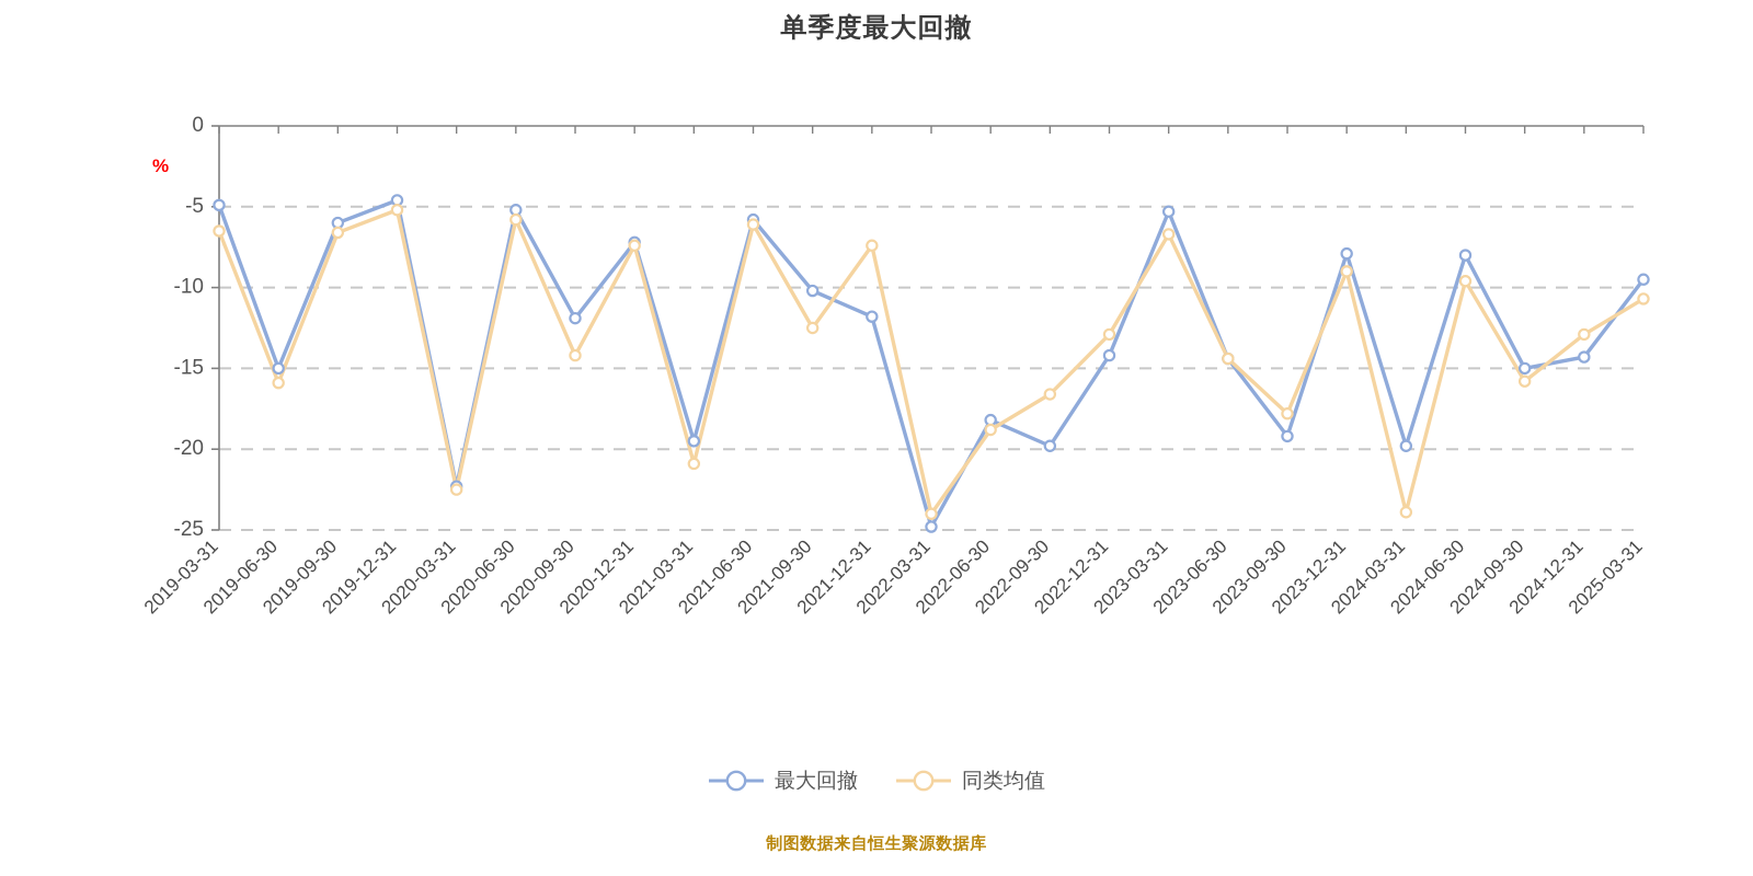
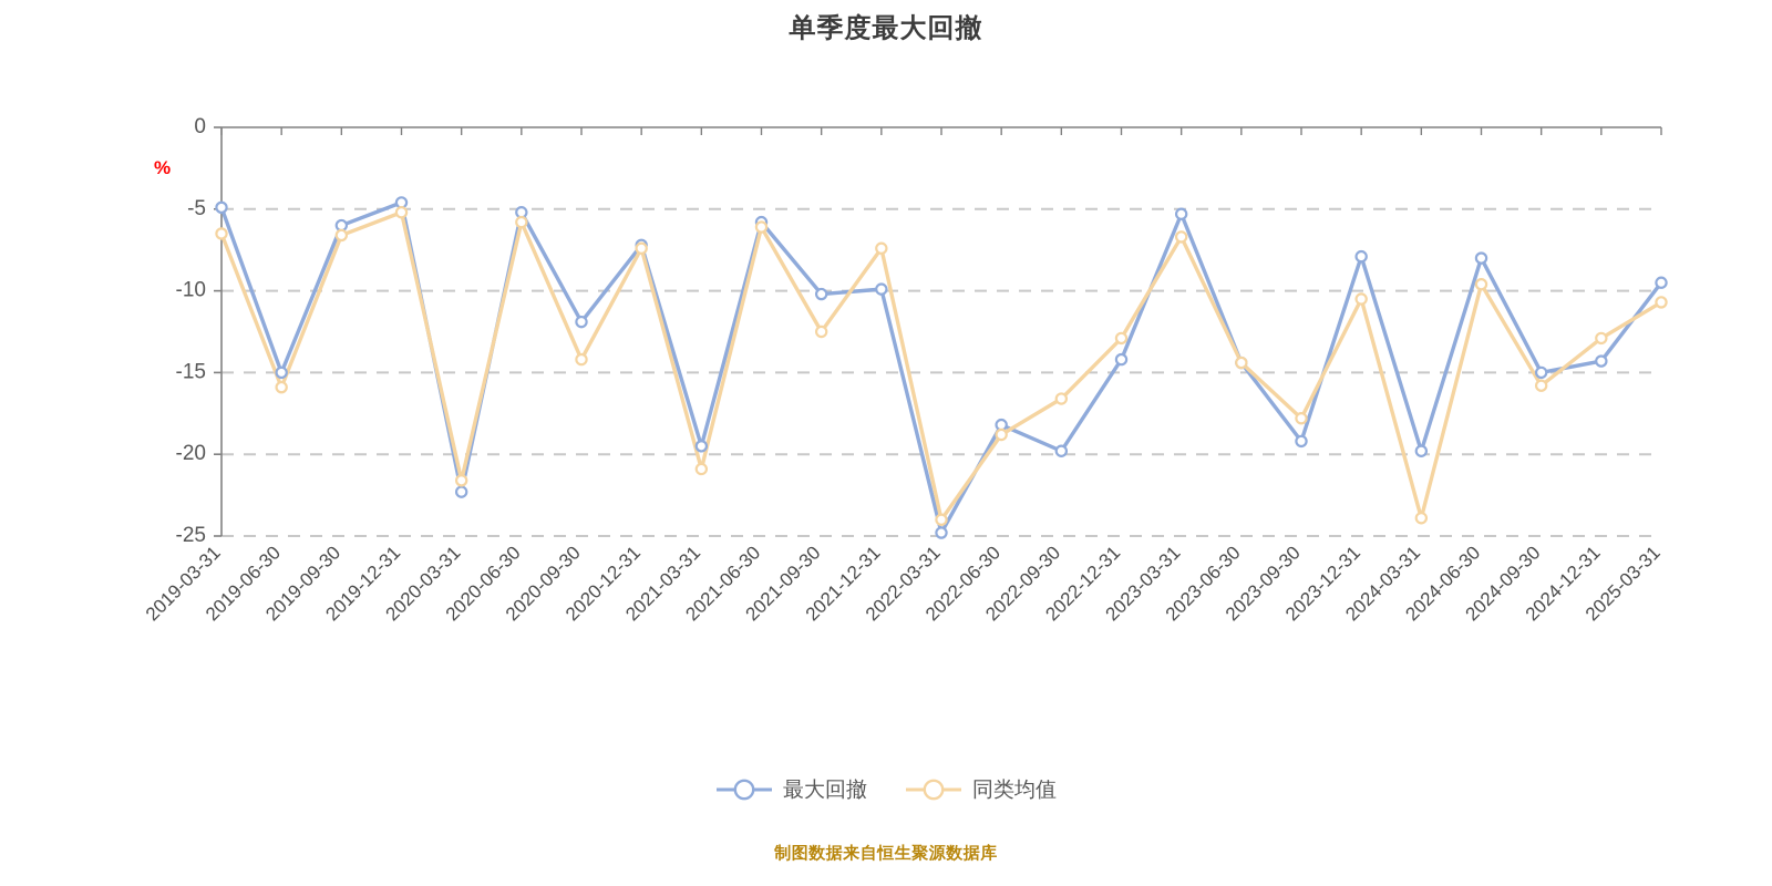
同类均值/2020-03-31: -22.5 -> -21.6
最大回撤/2021-12-31: -11.8 -> -9.9
同类均值/2023-12-31: -9.0 -> -10.5
